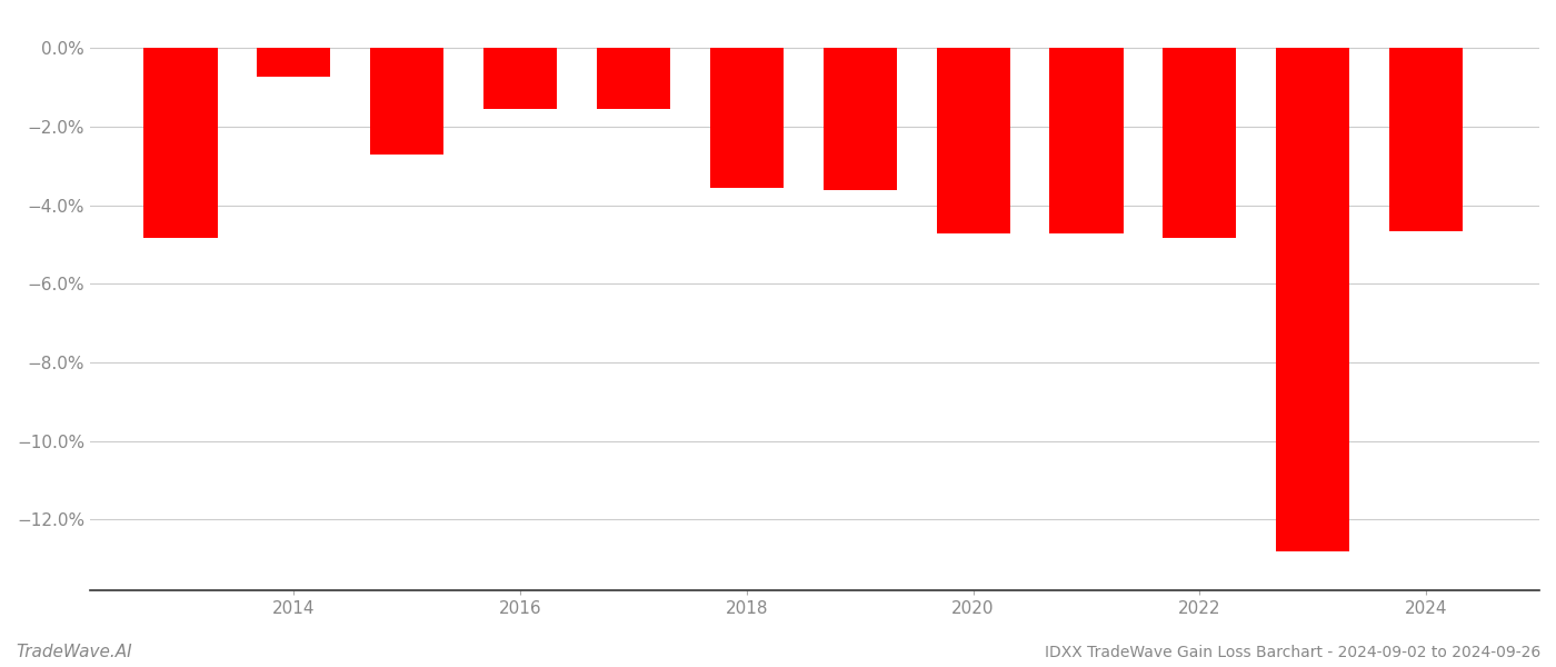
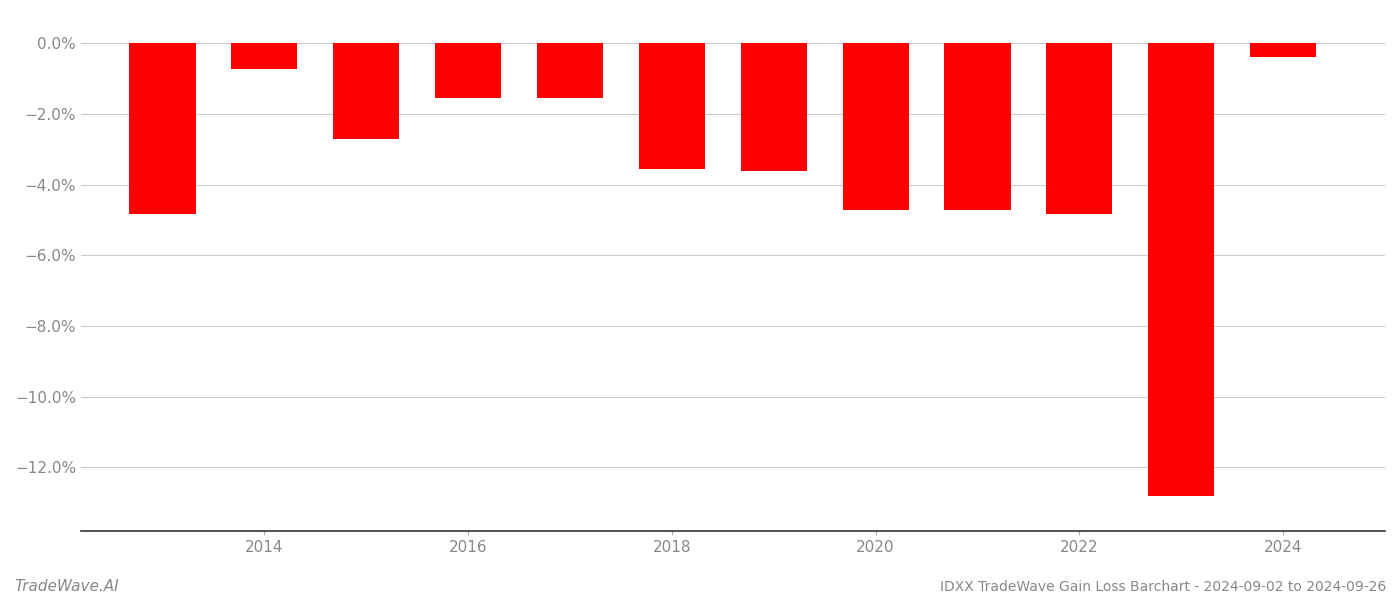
2024: -4.65% -> -0.40%
